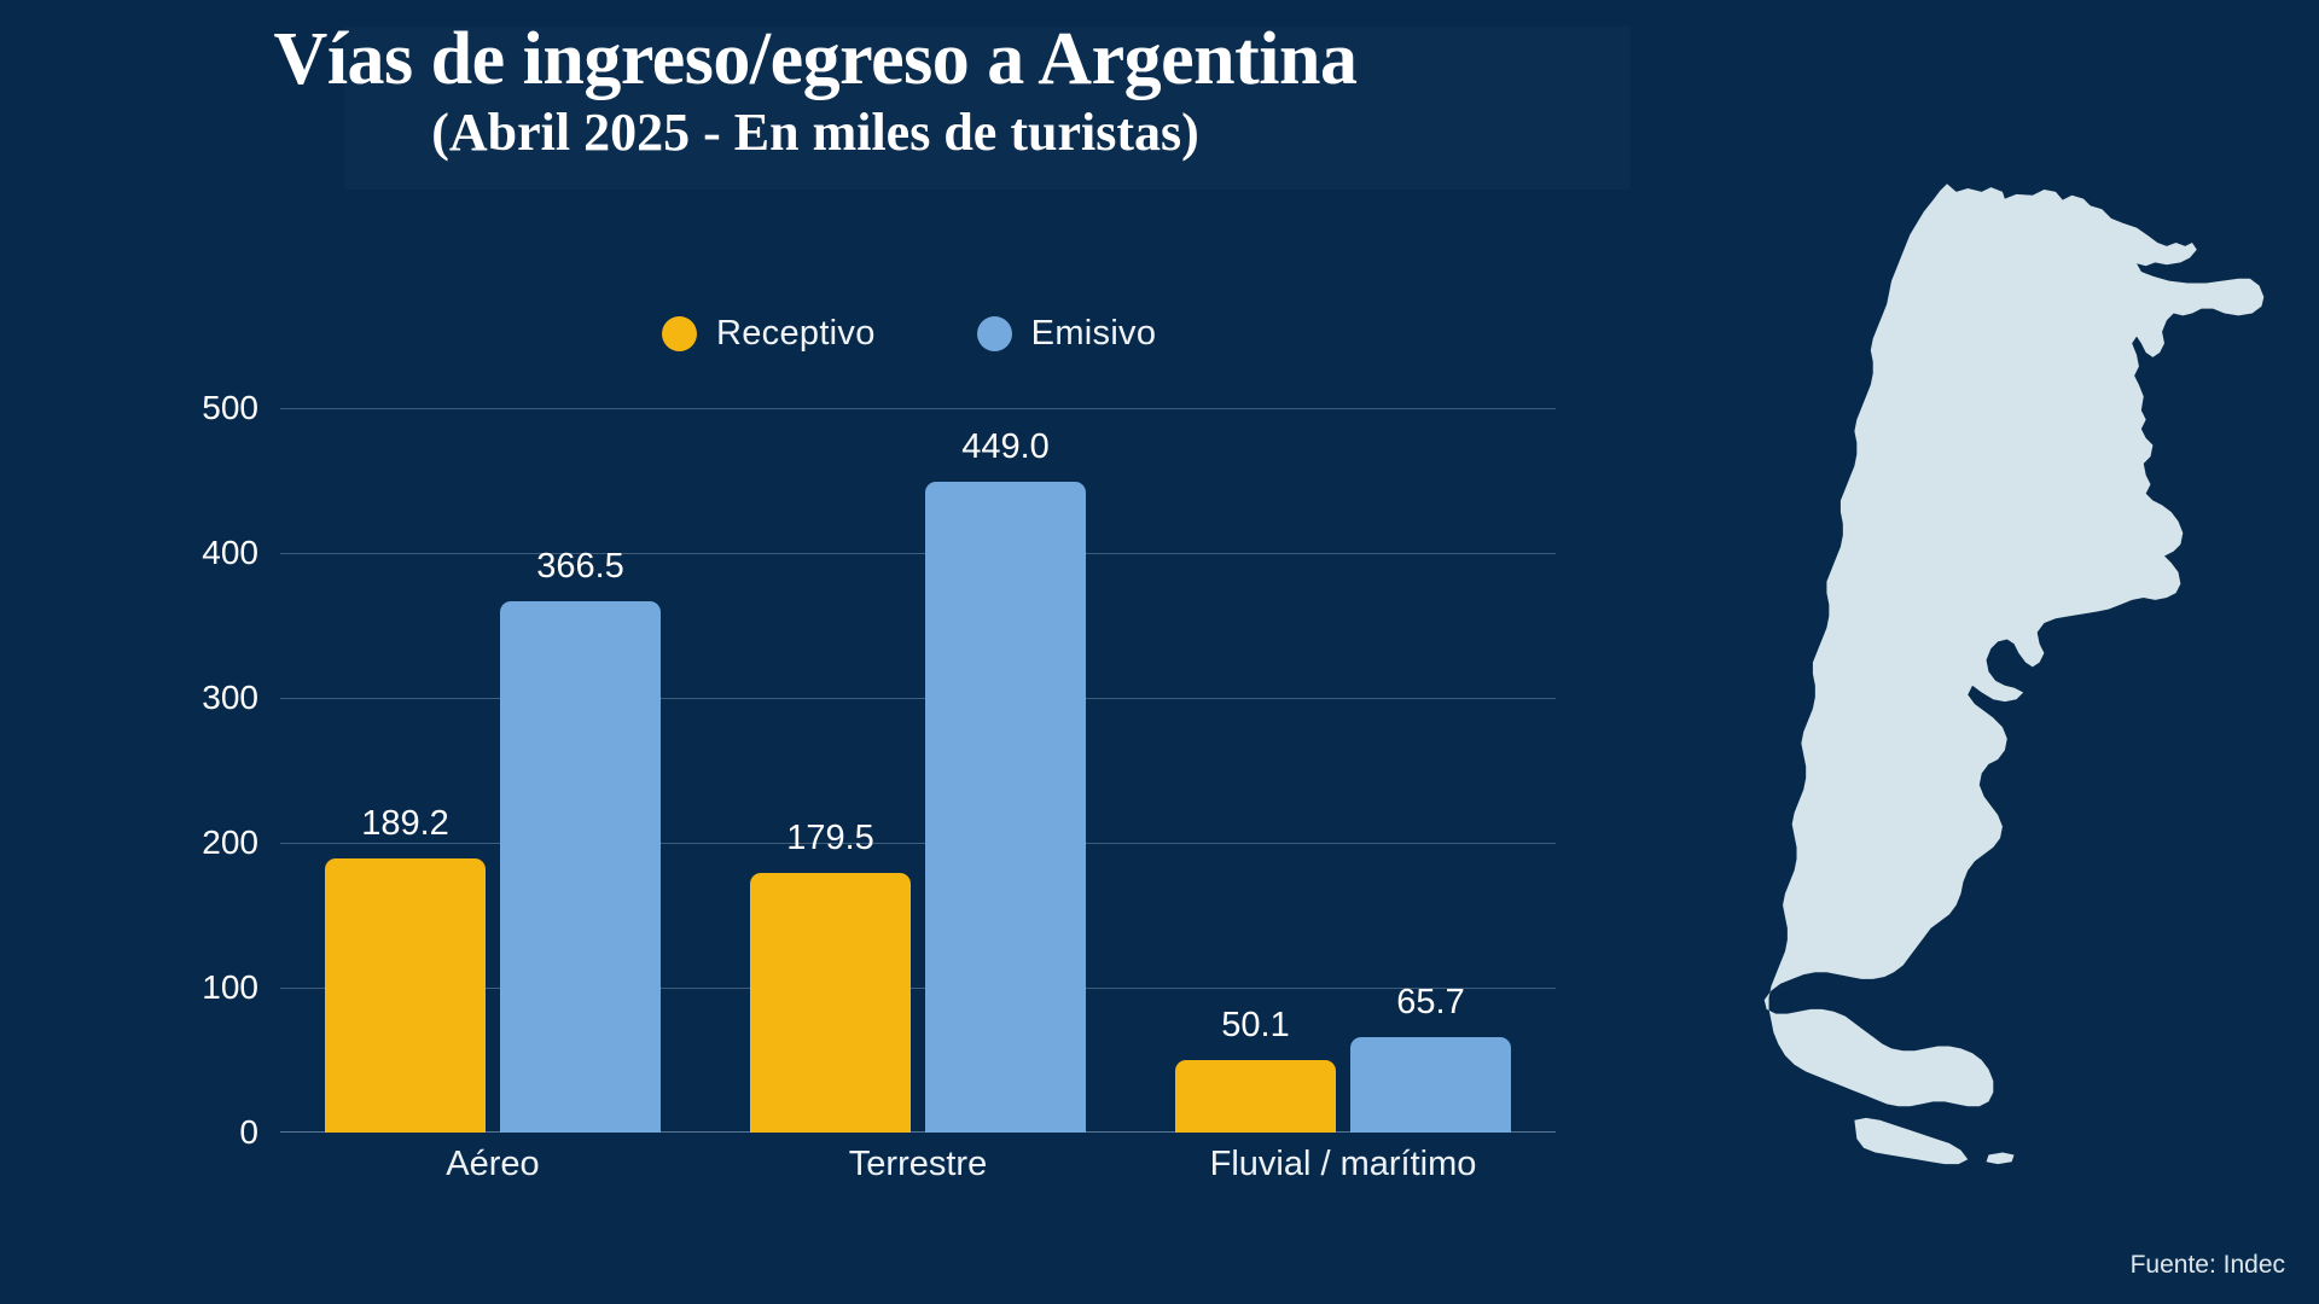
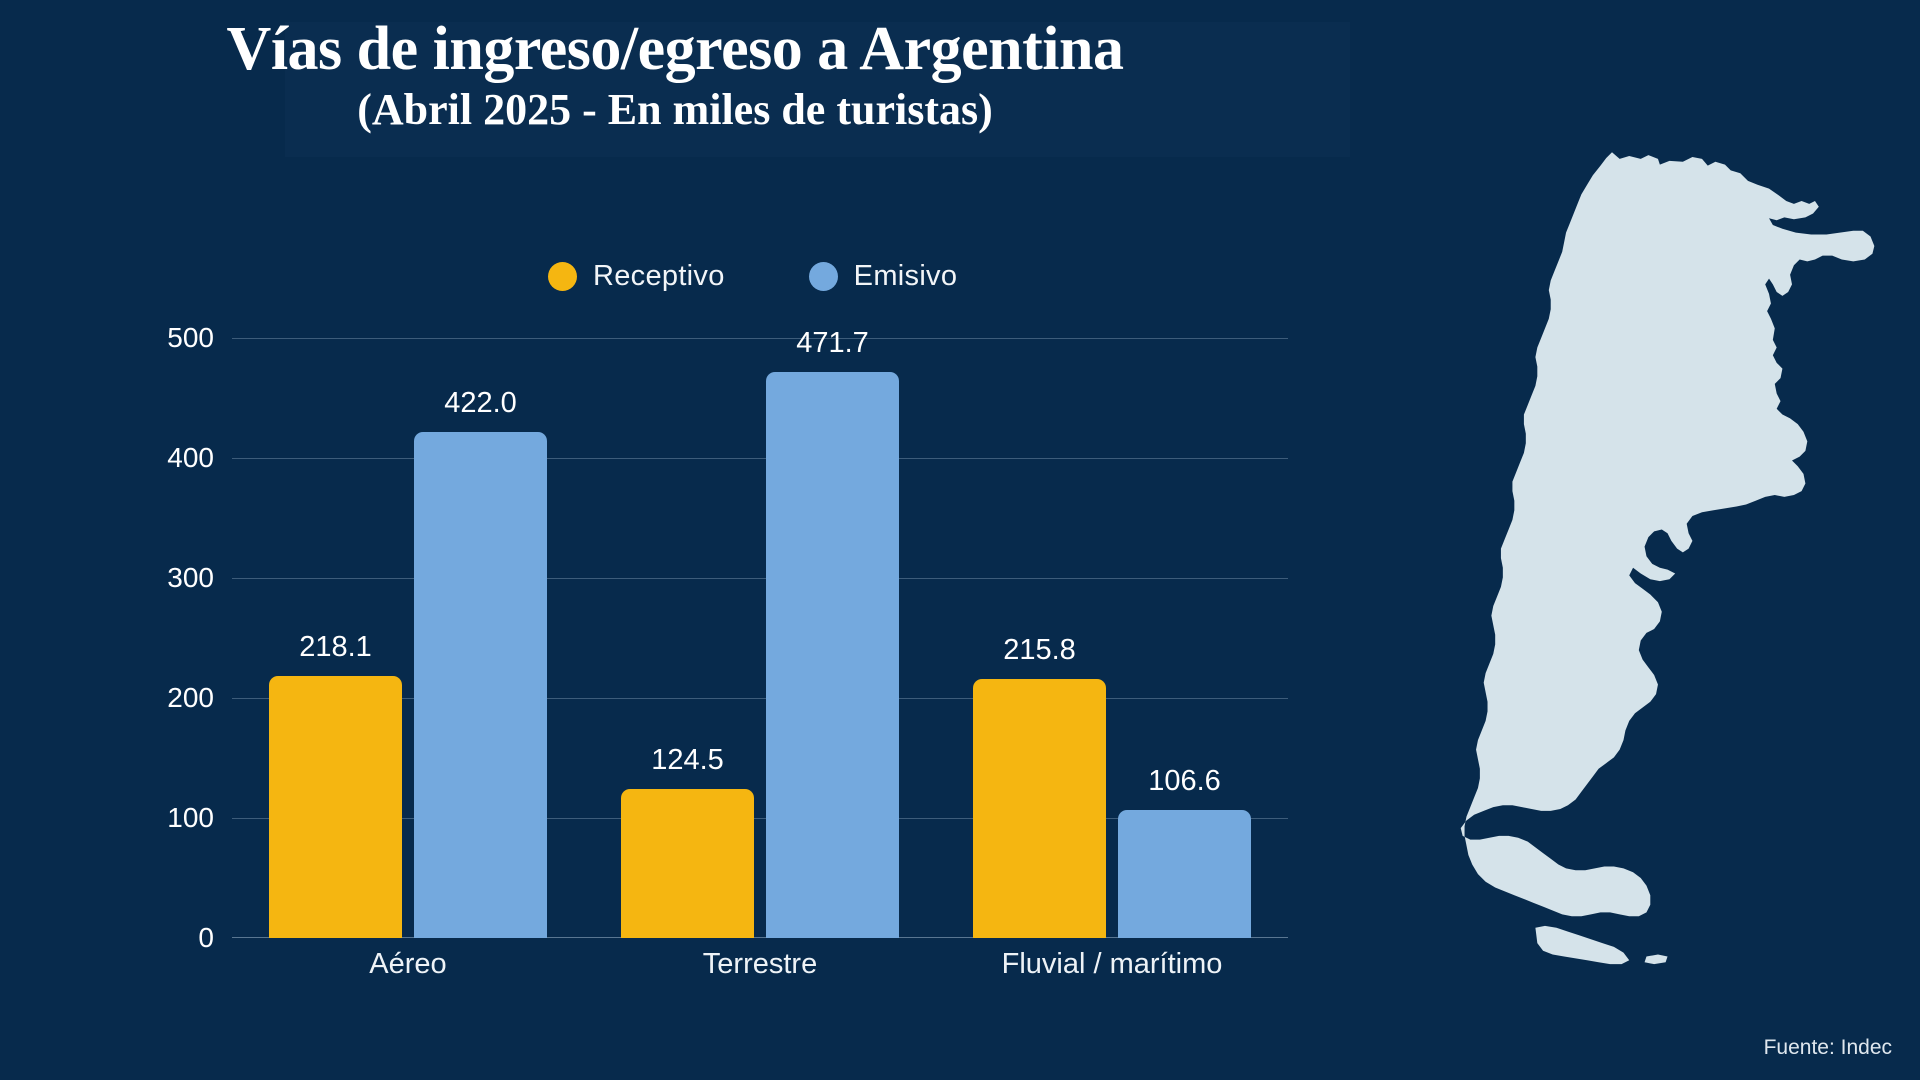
Receptivo/Aéreo: 189.2 -> 218.1
Emisivo/Aéreo: 366.5 -> 422.0
Receptivo/Terrestre: 179.5 -> 124.5
Emisivo/Terrestre: 449.0 -> 471.7
Receptivo/Fluvial / marítimo: 50.1 -> 215.8
Emisivo/Fluvial / marítimo: 65.7 -> 106.6
